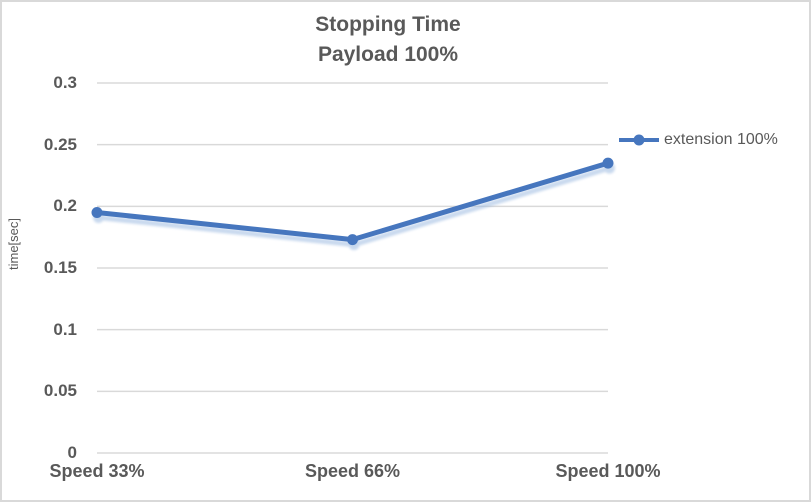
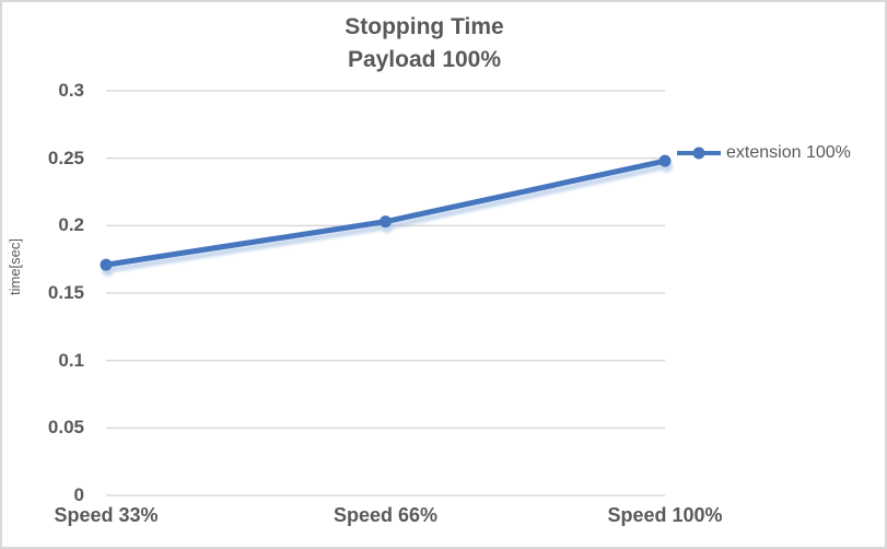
Speed 33%: 0.195 -> 0.171
Speed 66%: 0.173 -> 0.203
Speed 100%: 0.235 -> 0.248
